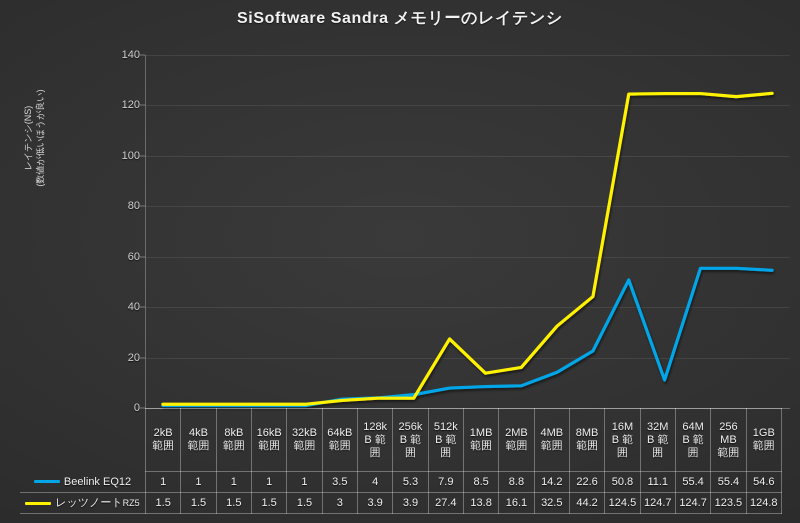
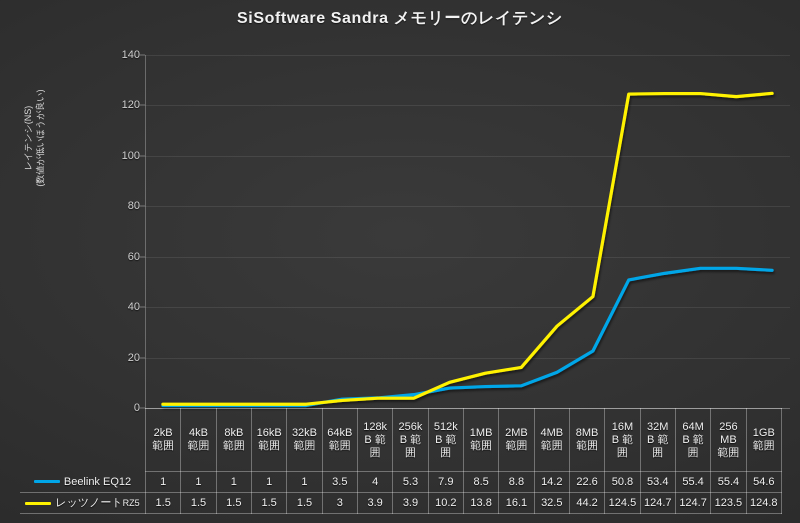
レッツノート RZ5/512kB 範囲: 27.4 -> 10.2
Beelink EQ12/32MB 範囲: 11.1 -> 53.4
